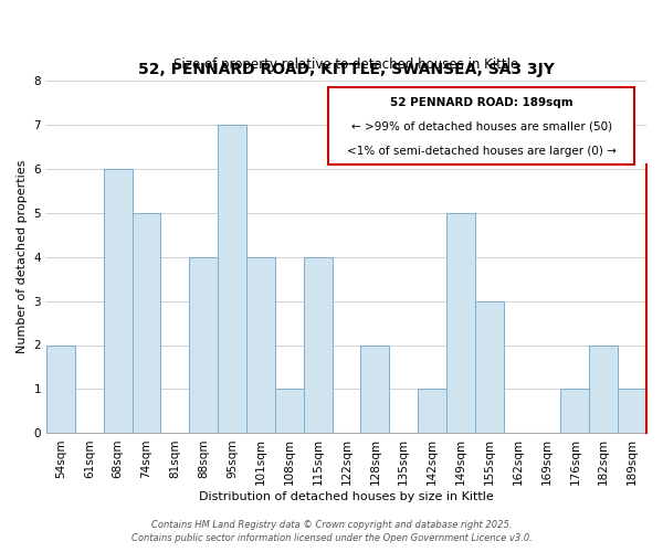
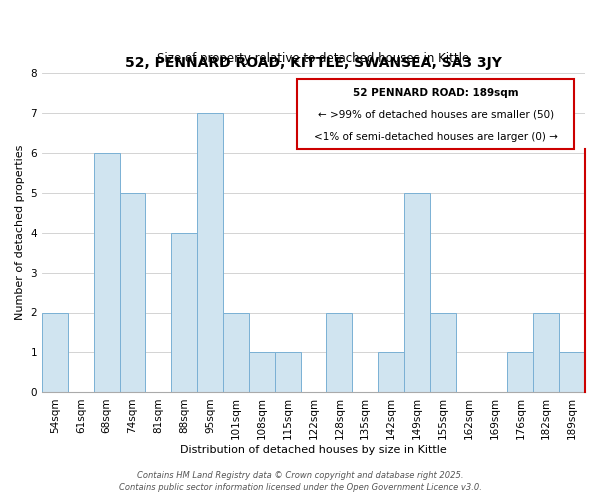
101sqm: 4 -> 2
115sqm: 4 -> 1
155sqm: 3 -> 2
